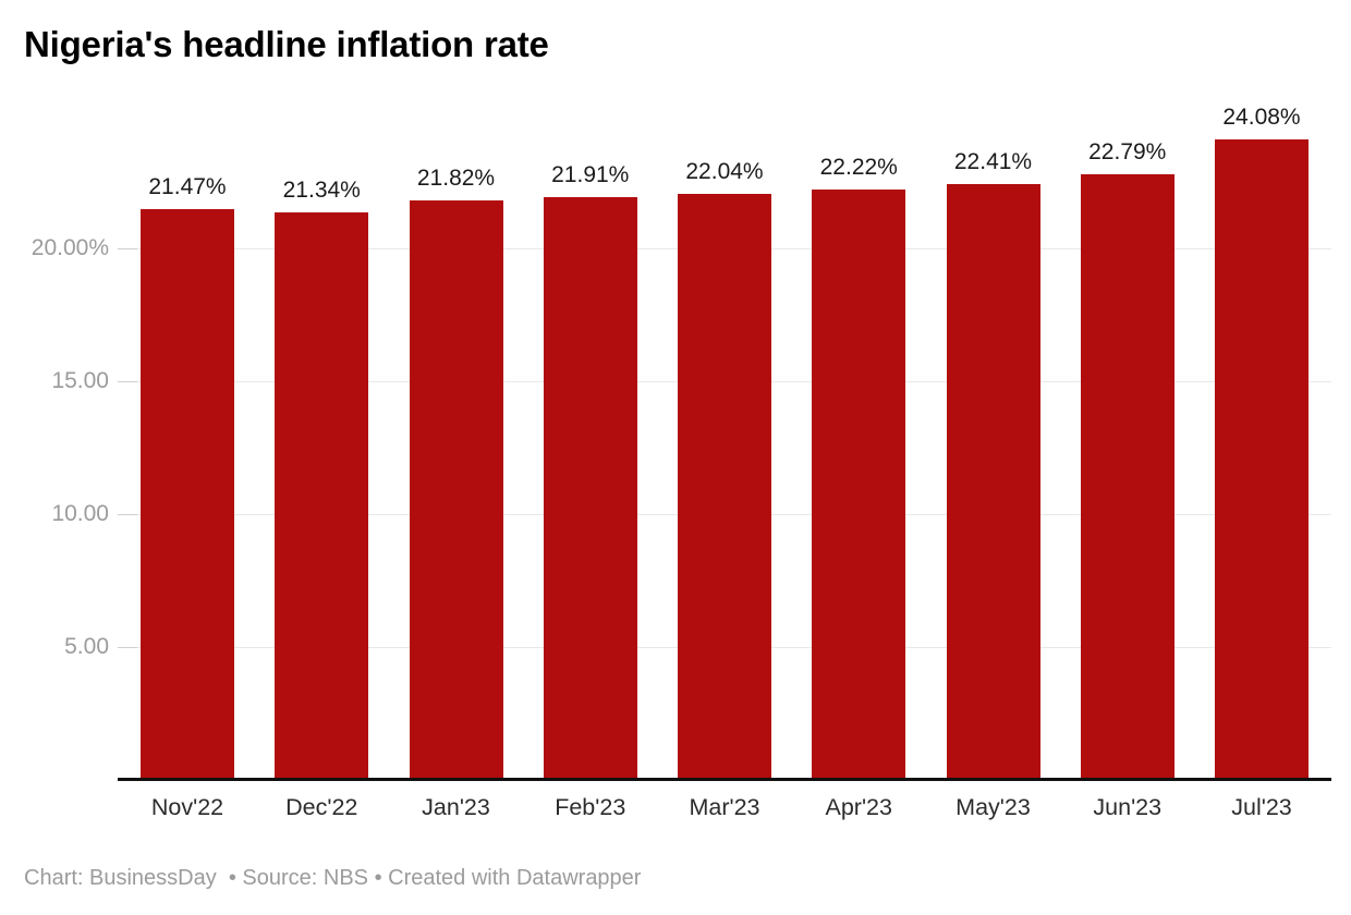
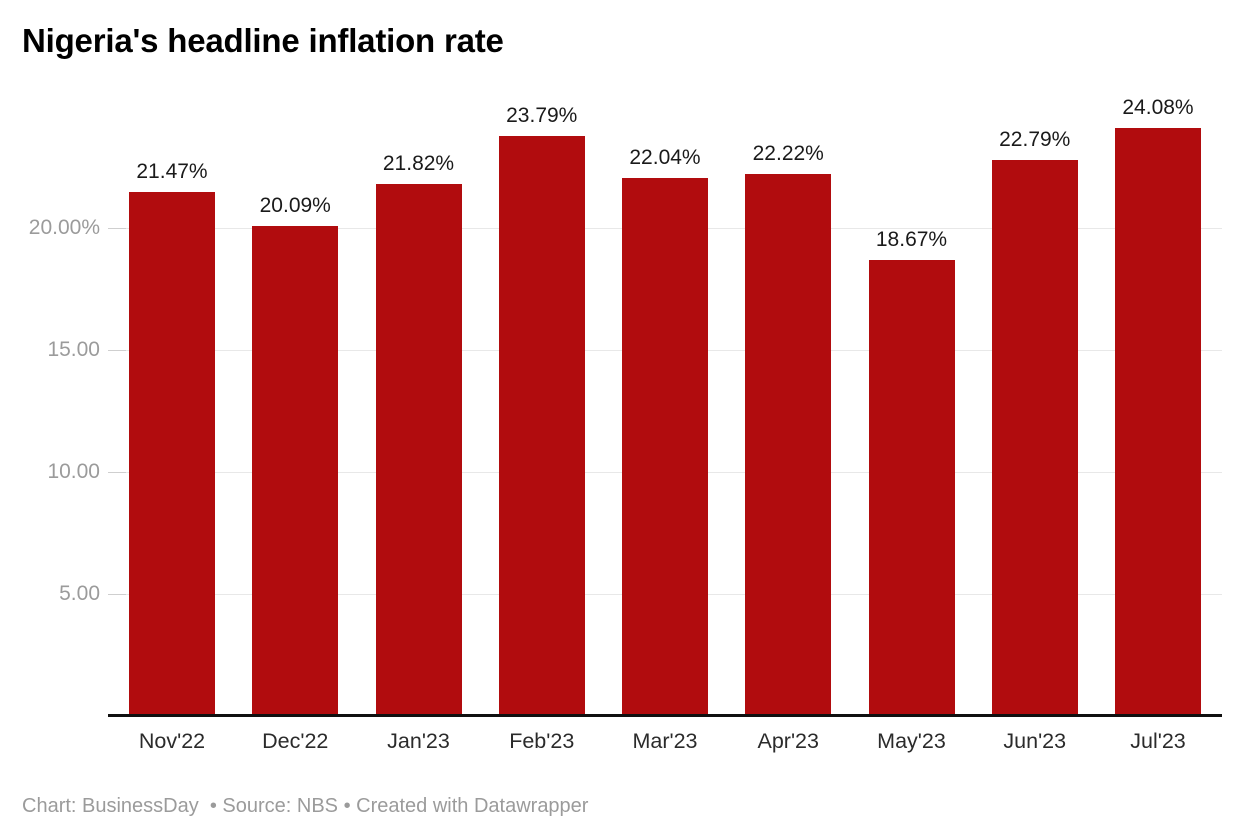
Dec'22: 21.34% -> 20.09%
Feb'23: 21.91% -> 23.79%
May'23: 22.41% -> 18.67%
